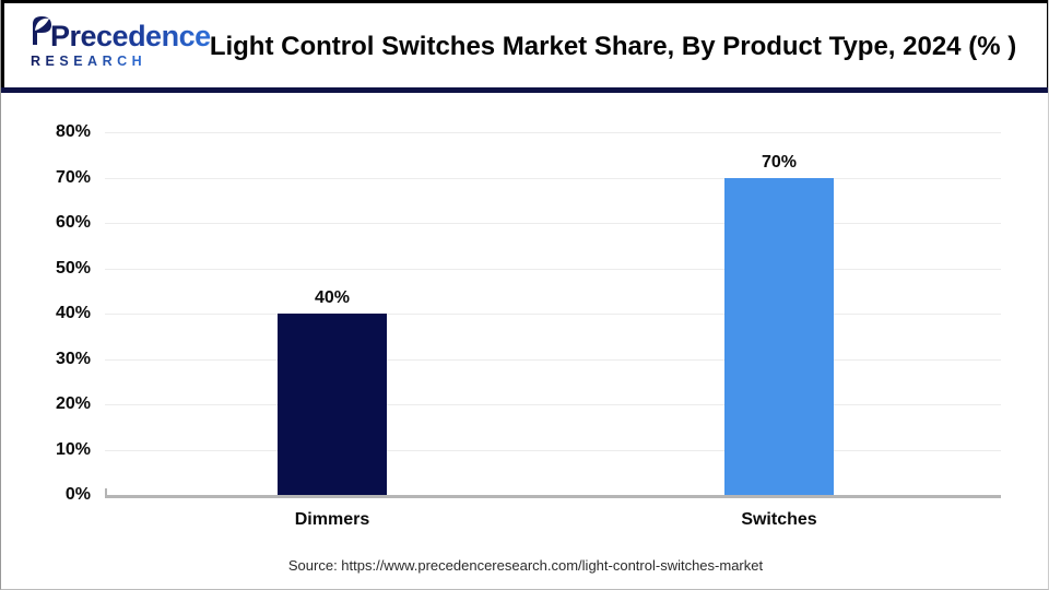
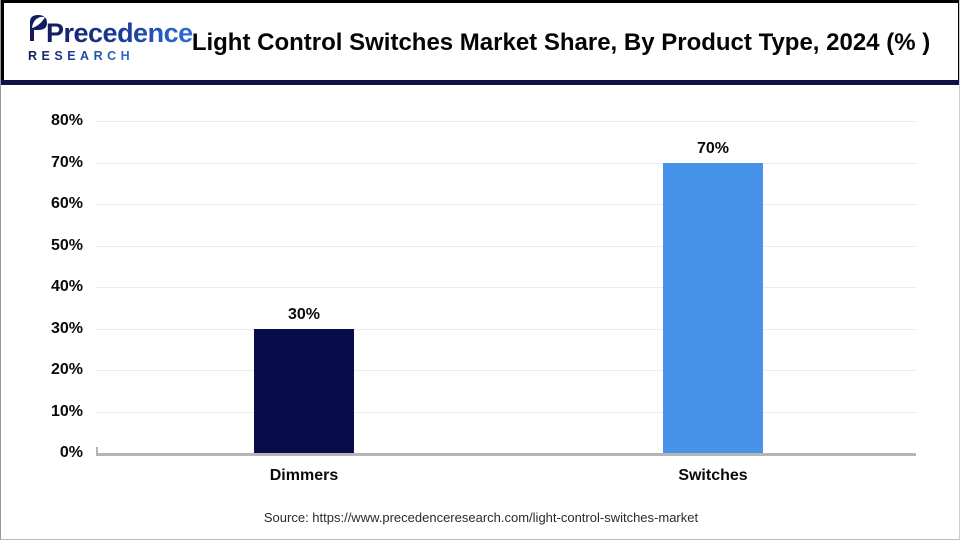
Dimmers: 40% -> 30%
